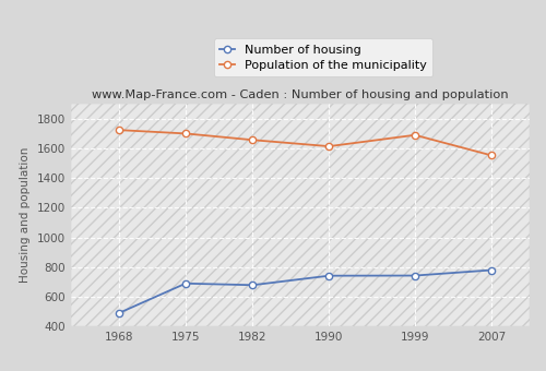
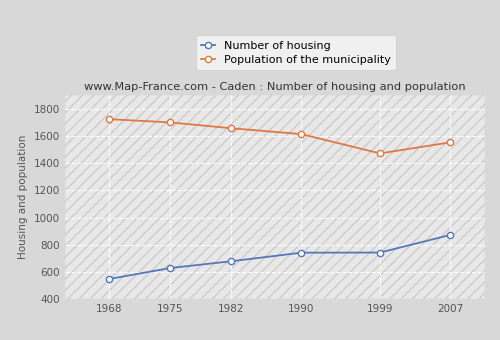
Number of housing/1968: 490 -> 550
Number of housing/1975: 690 -> 630
Population of the municipality/1999: 1690 -> 1470
Number of housing/2007: 780 -> 870
